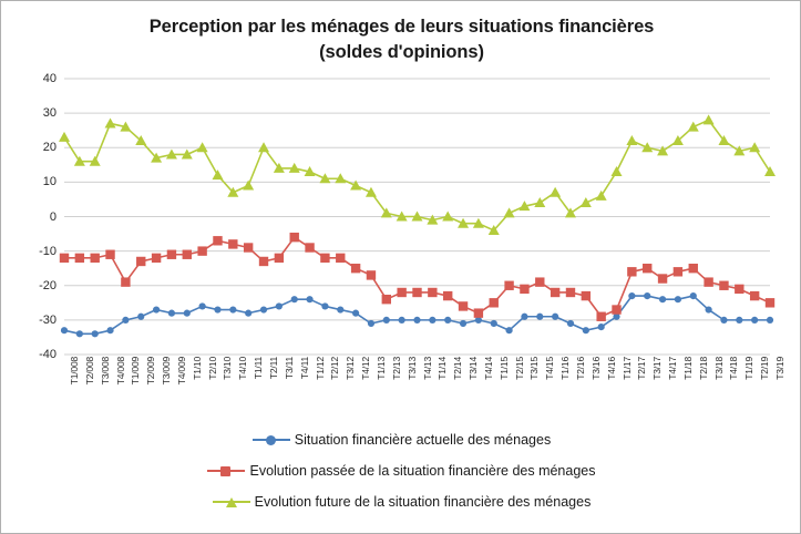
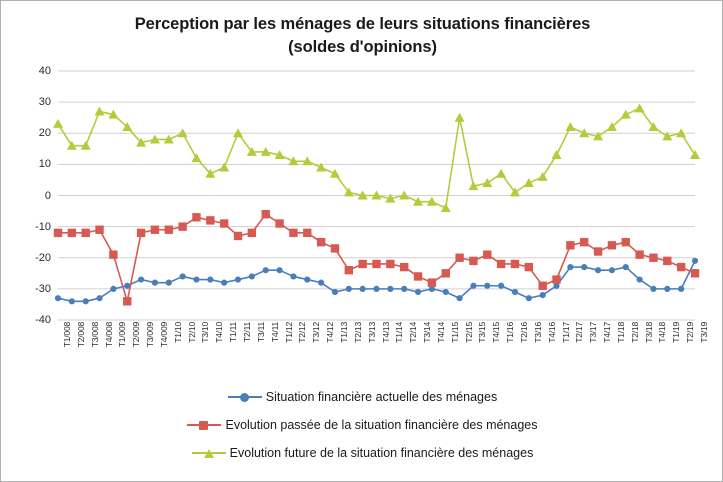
Evolution passée de la situation financière des ménages/T2/009: -13 -> -34
Evolution future de la situation financière des ménages/T2/15: 1 -> 25
Situation financière actuelle des ménages/T3/19: -30 -> -21
